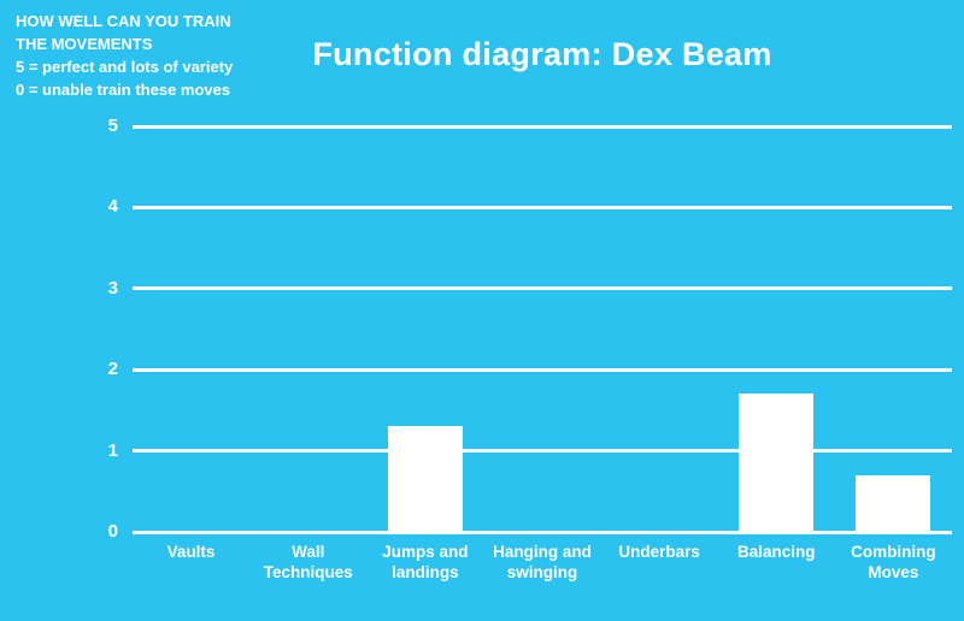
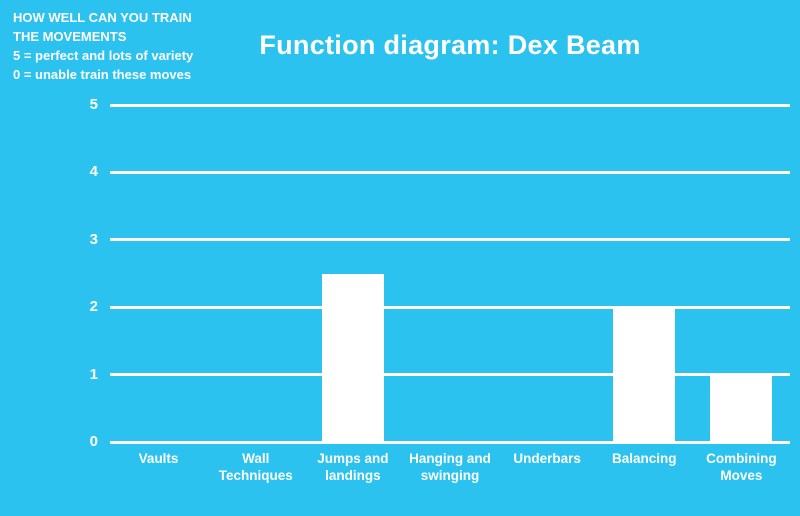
Jumps and landings: 1.3 -> 2.5
Balancing: 1.7 -> 2.0
Combining Moves: 0.7 -> 1.0
